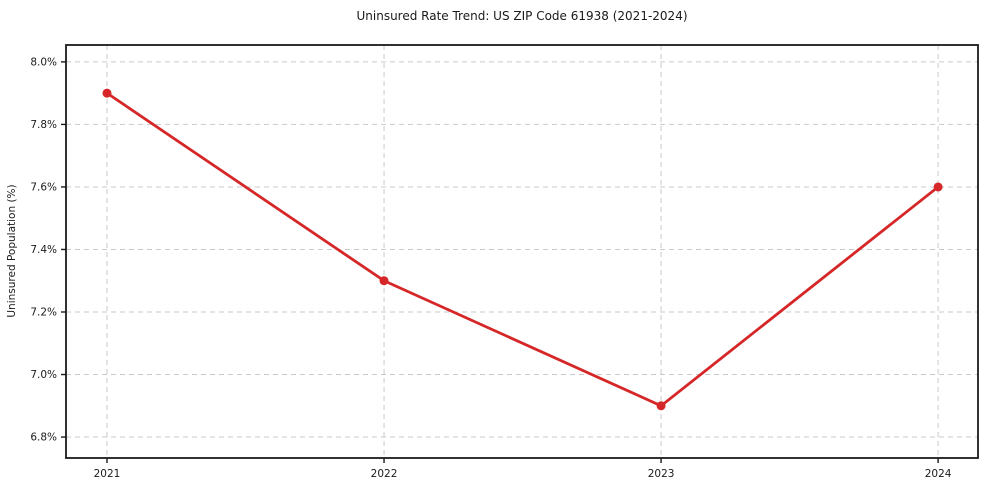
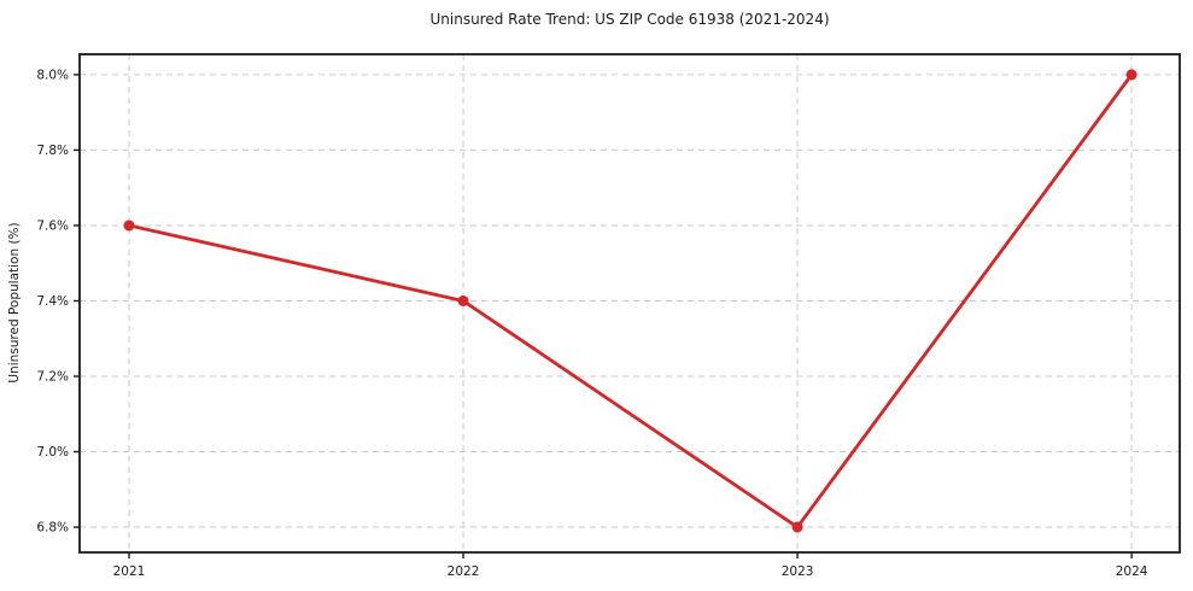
2021: 7.9% -> 7.6%
2022: 7.3% -> 7.4%
2023: 6.9% -> 6.8%
2024: 7.6% -> 8.0%
